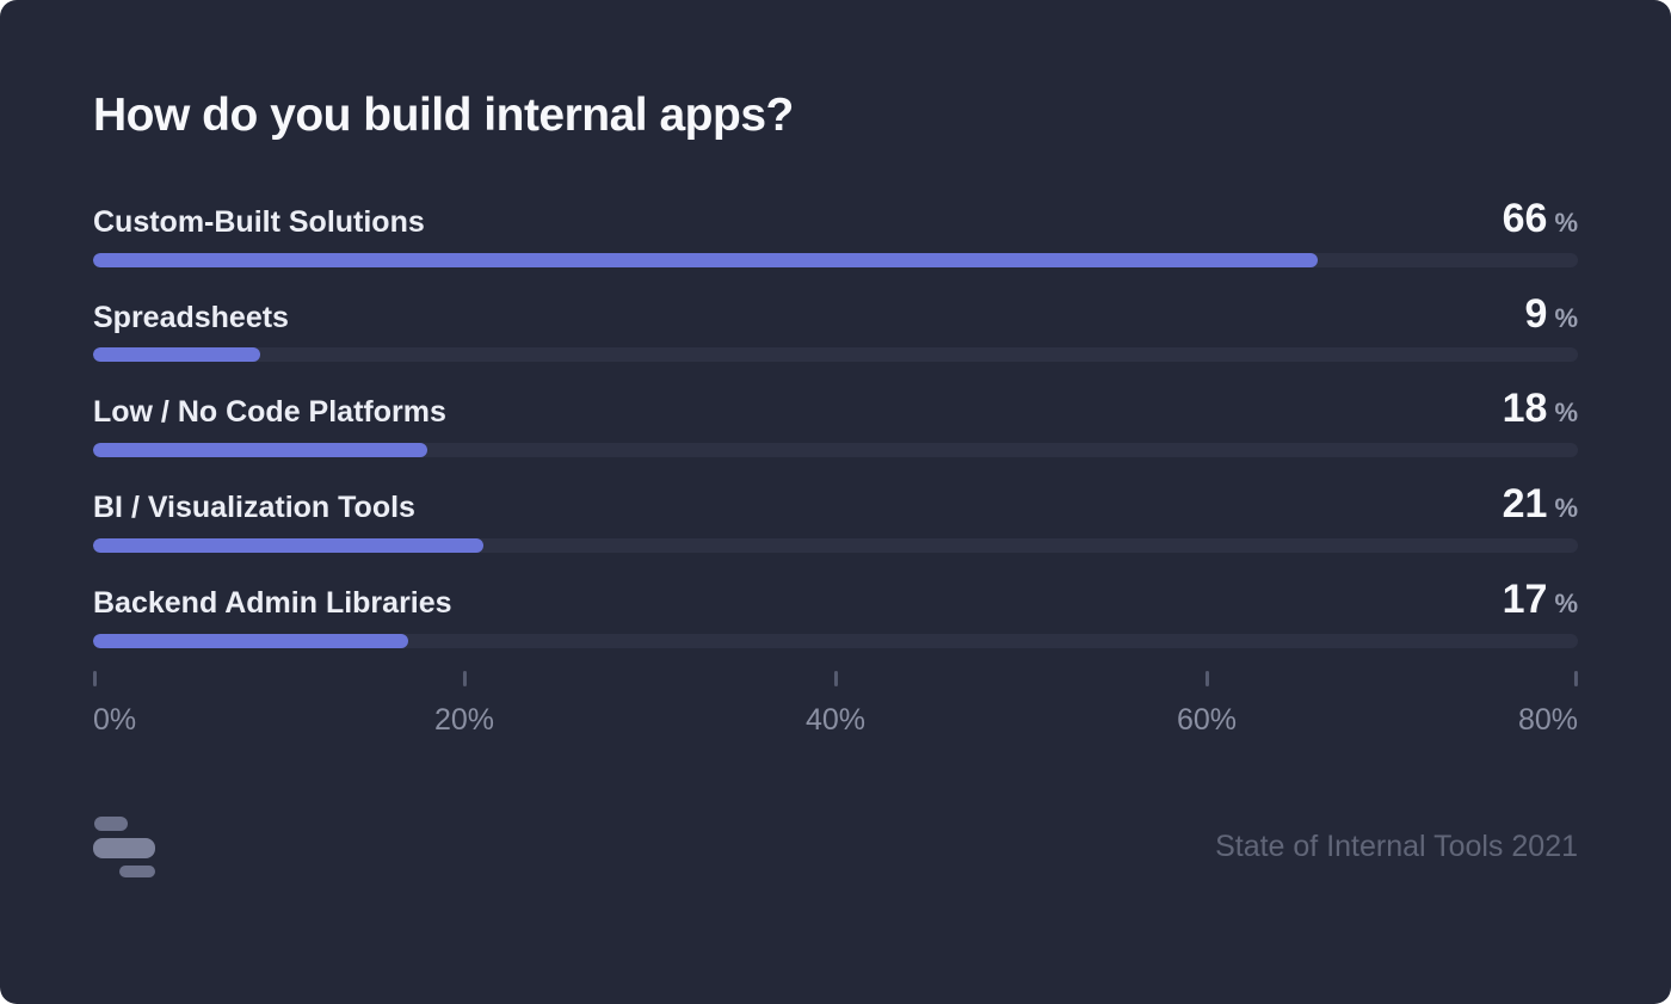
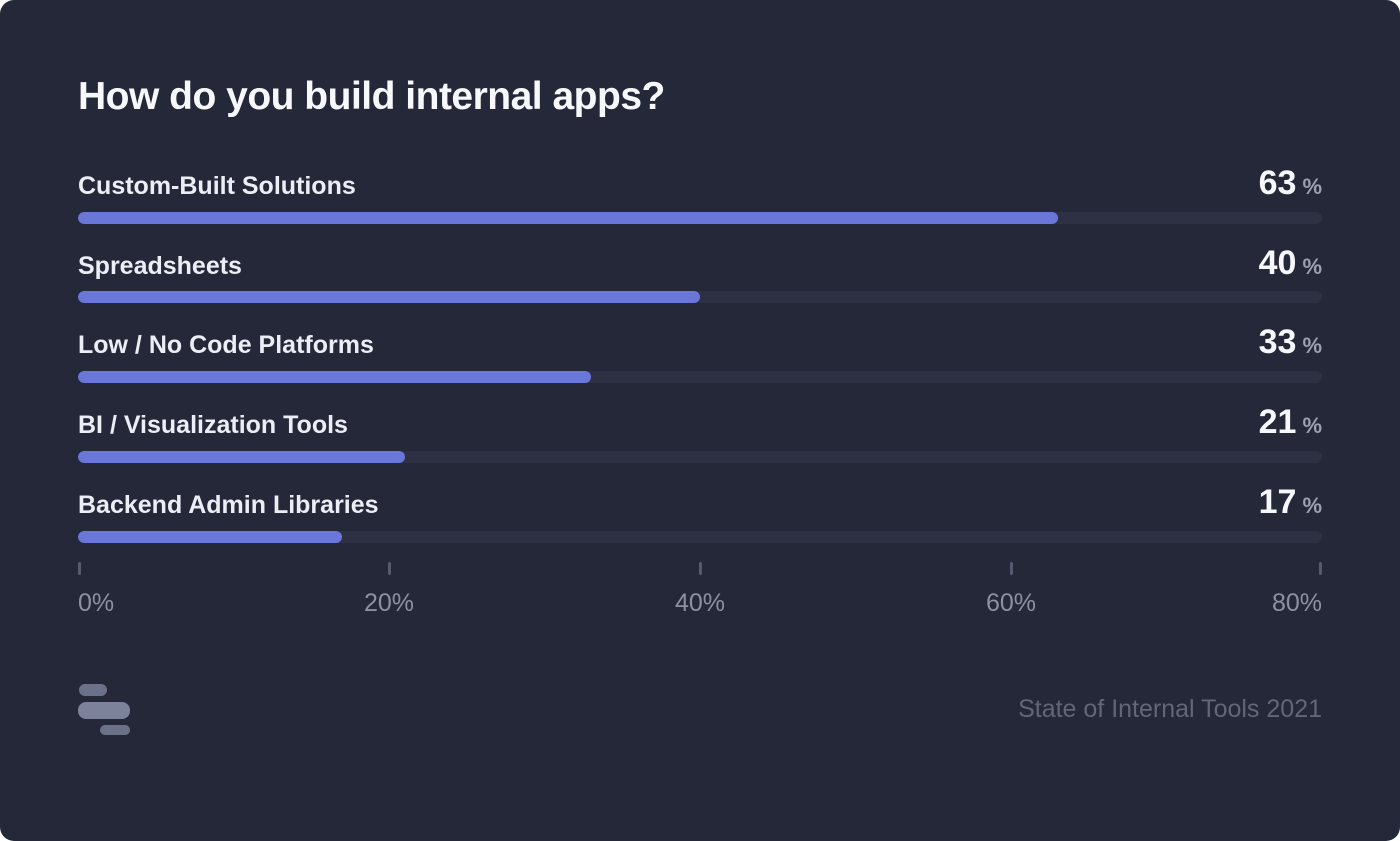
Custom-Built Solutions: 66 -> 63
Spreadsheets: 9 -> 40
Low / No Code Platforms: 18 -> 33
